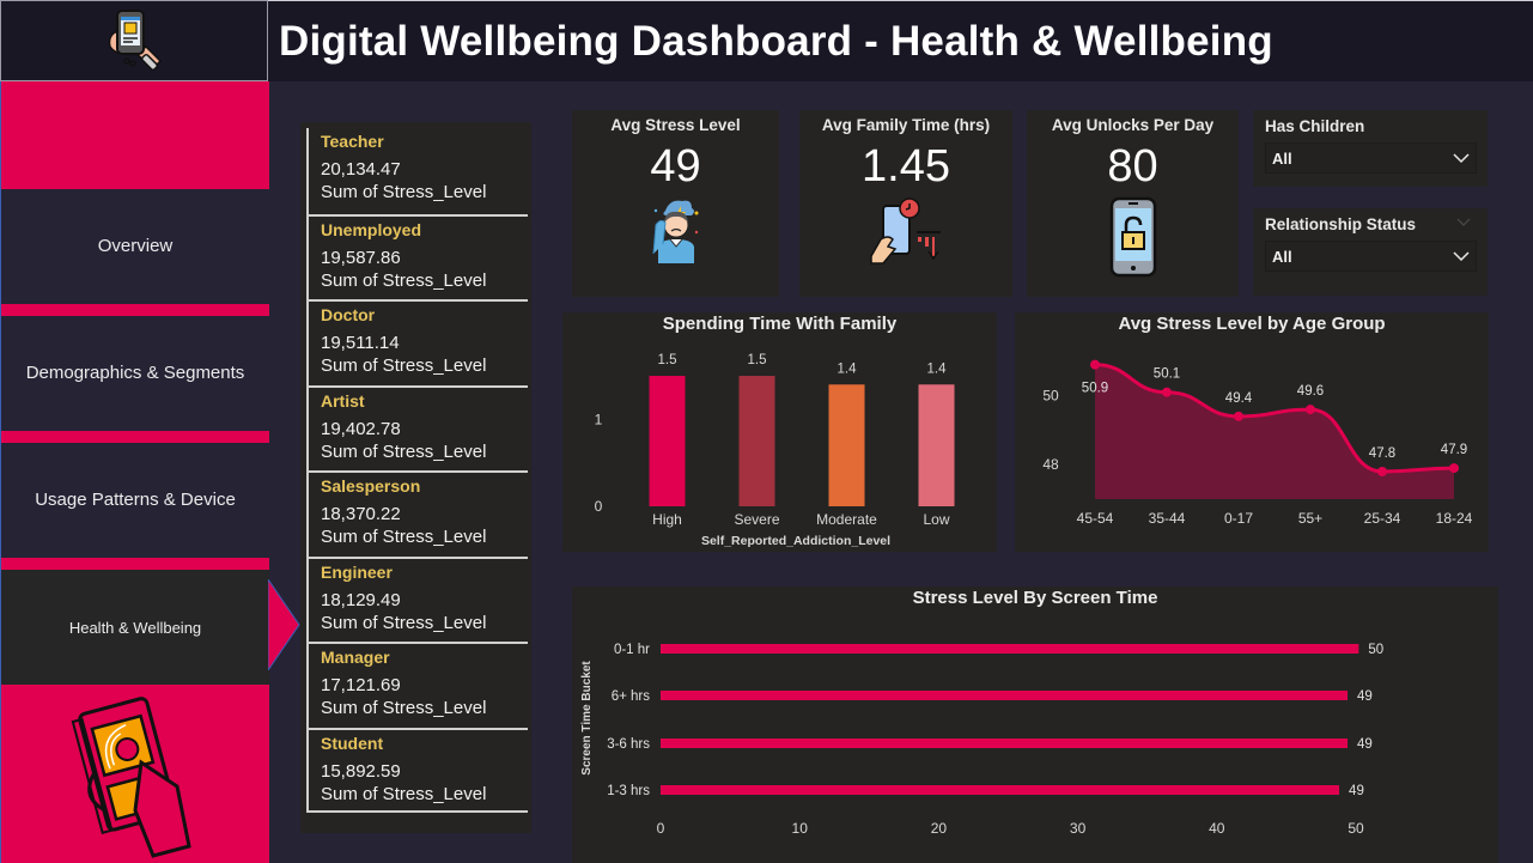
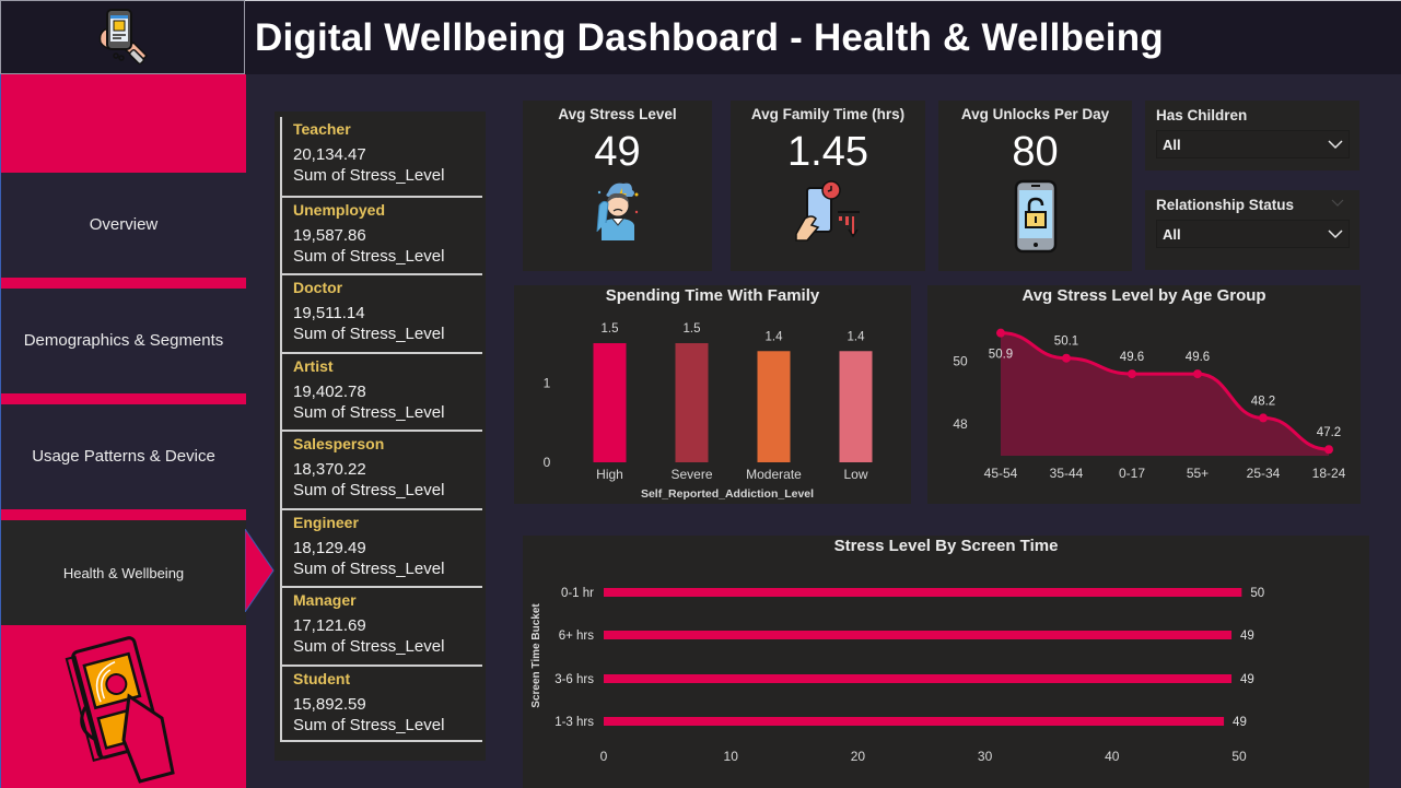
Avg Stress Level by Age Group/0-17: 49.4 -> 49.6
Avg Stress Level by Age Group/25-34: 47.8 -> 48.2
Avg Stress Level by Age Group/18-24: 47.9 -> 47.2
